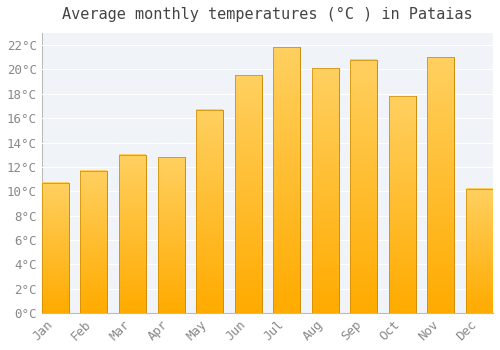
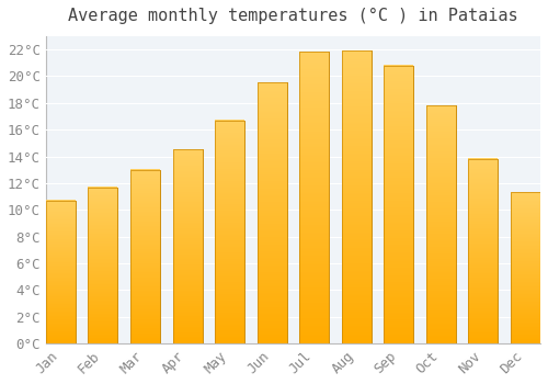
Apr: 12.8°C -> 14.5°C
Aug: 20.1°C -> 21.9°C
Nov: 21.0°C -> 13.8°C
Dec: 10.2°C -> 11.3°C
